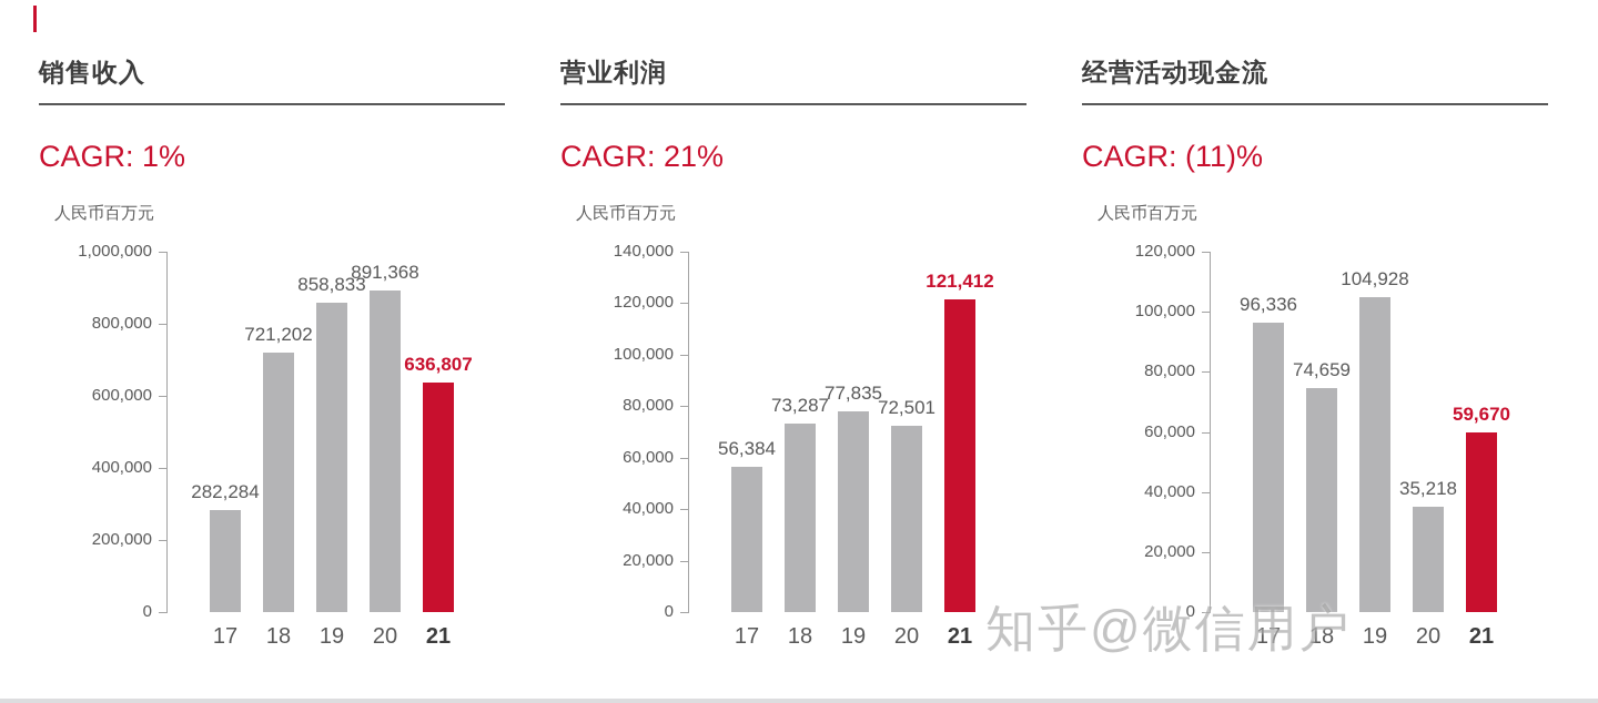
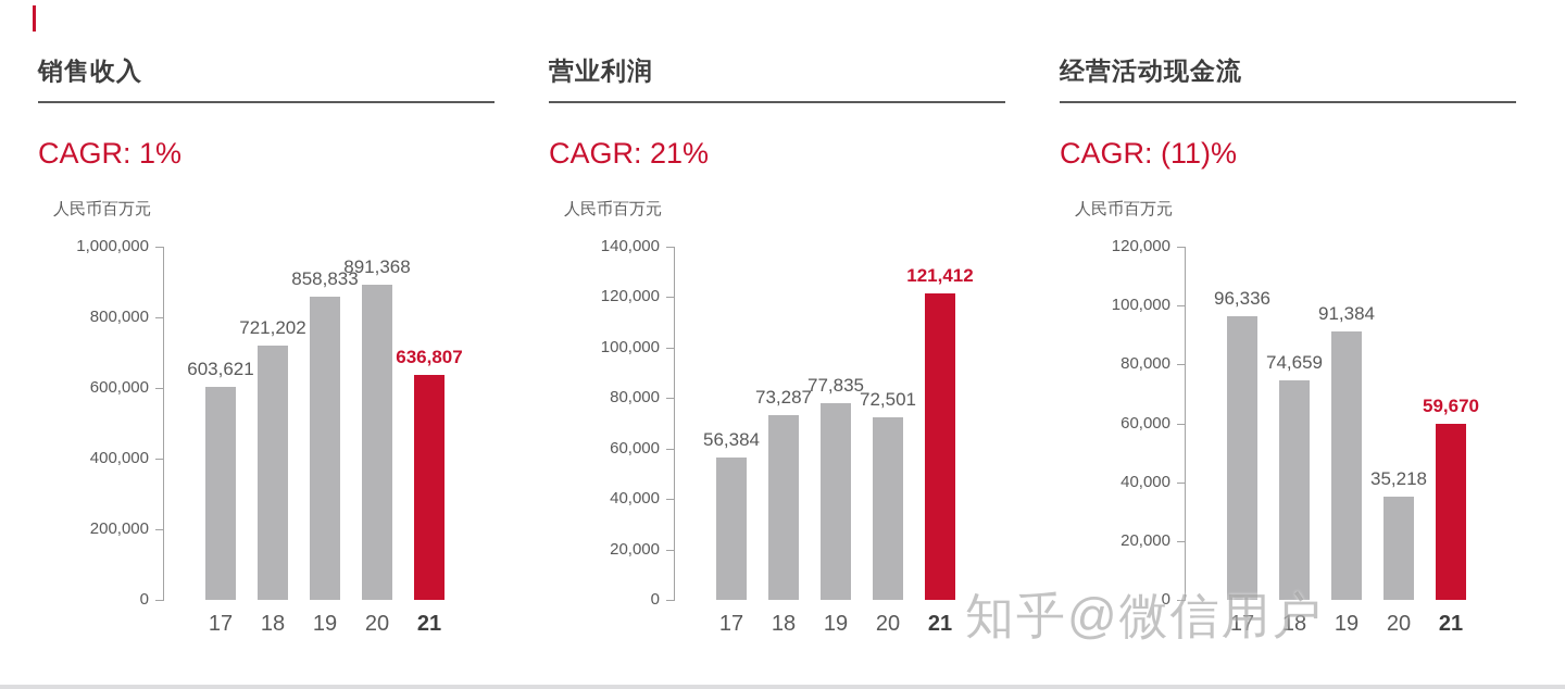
销售收入/17: 282,284 -> 603,621
经营活动现金流/19: 104,928 -> 91,384
